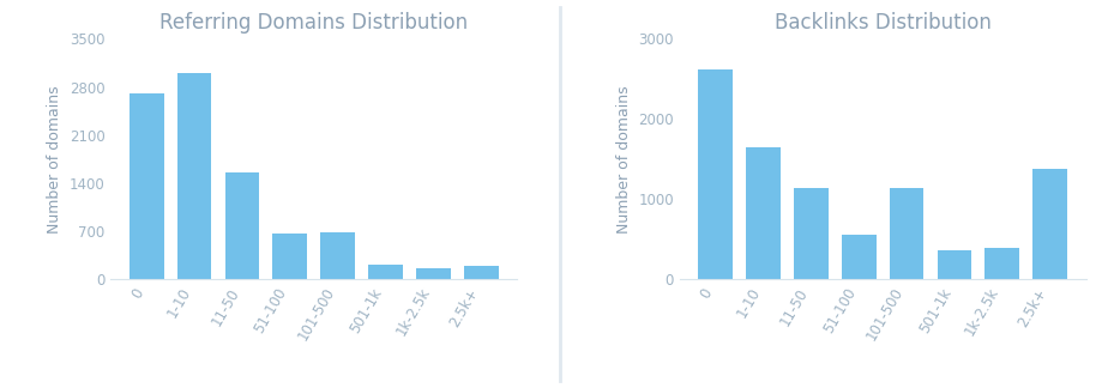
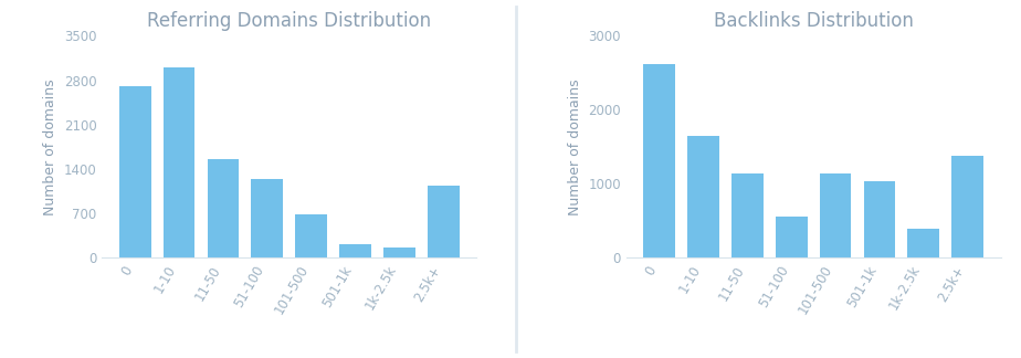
Referring Domains Distribution/51-100: 660 -> 1240
Referring Domains Distribution/2.5k+: 200 -> 1140
Backlinks Distribution/501-1k: 360 -> 1040
